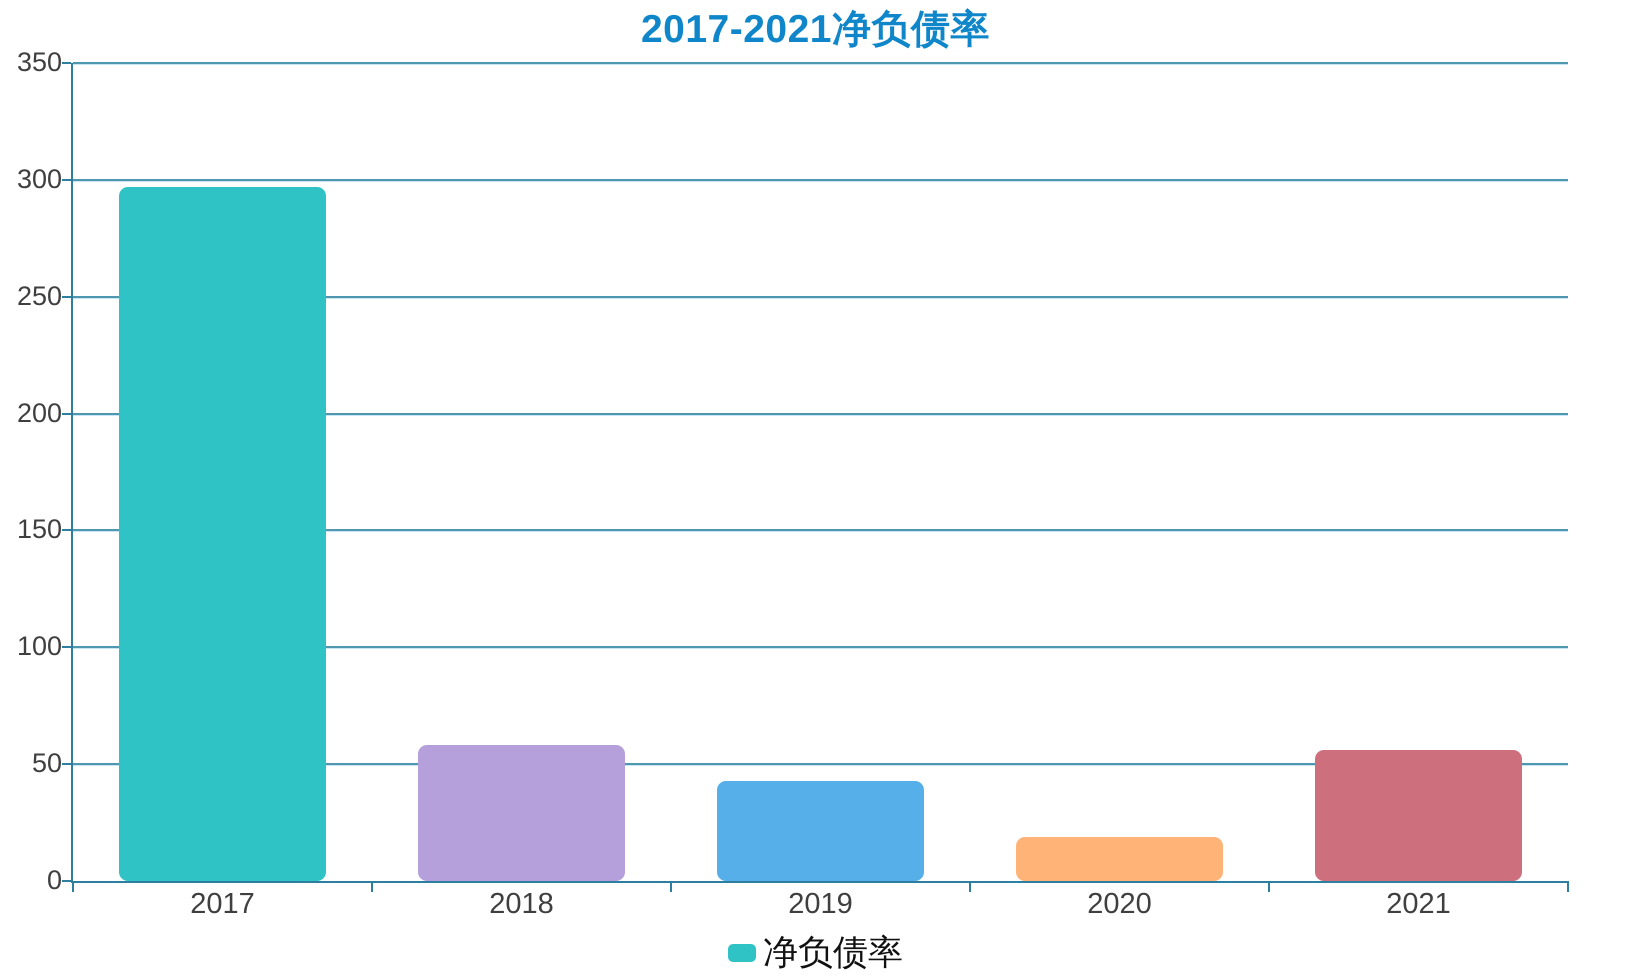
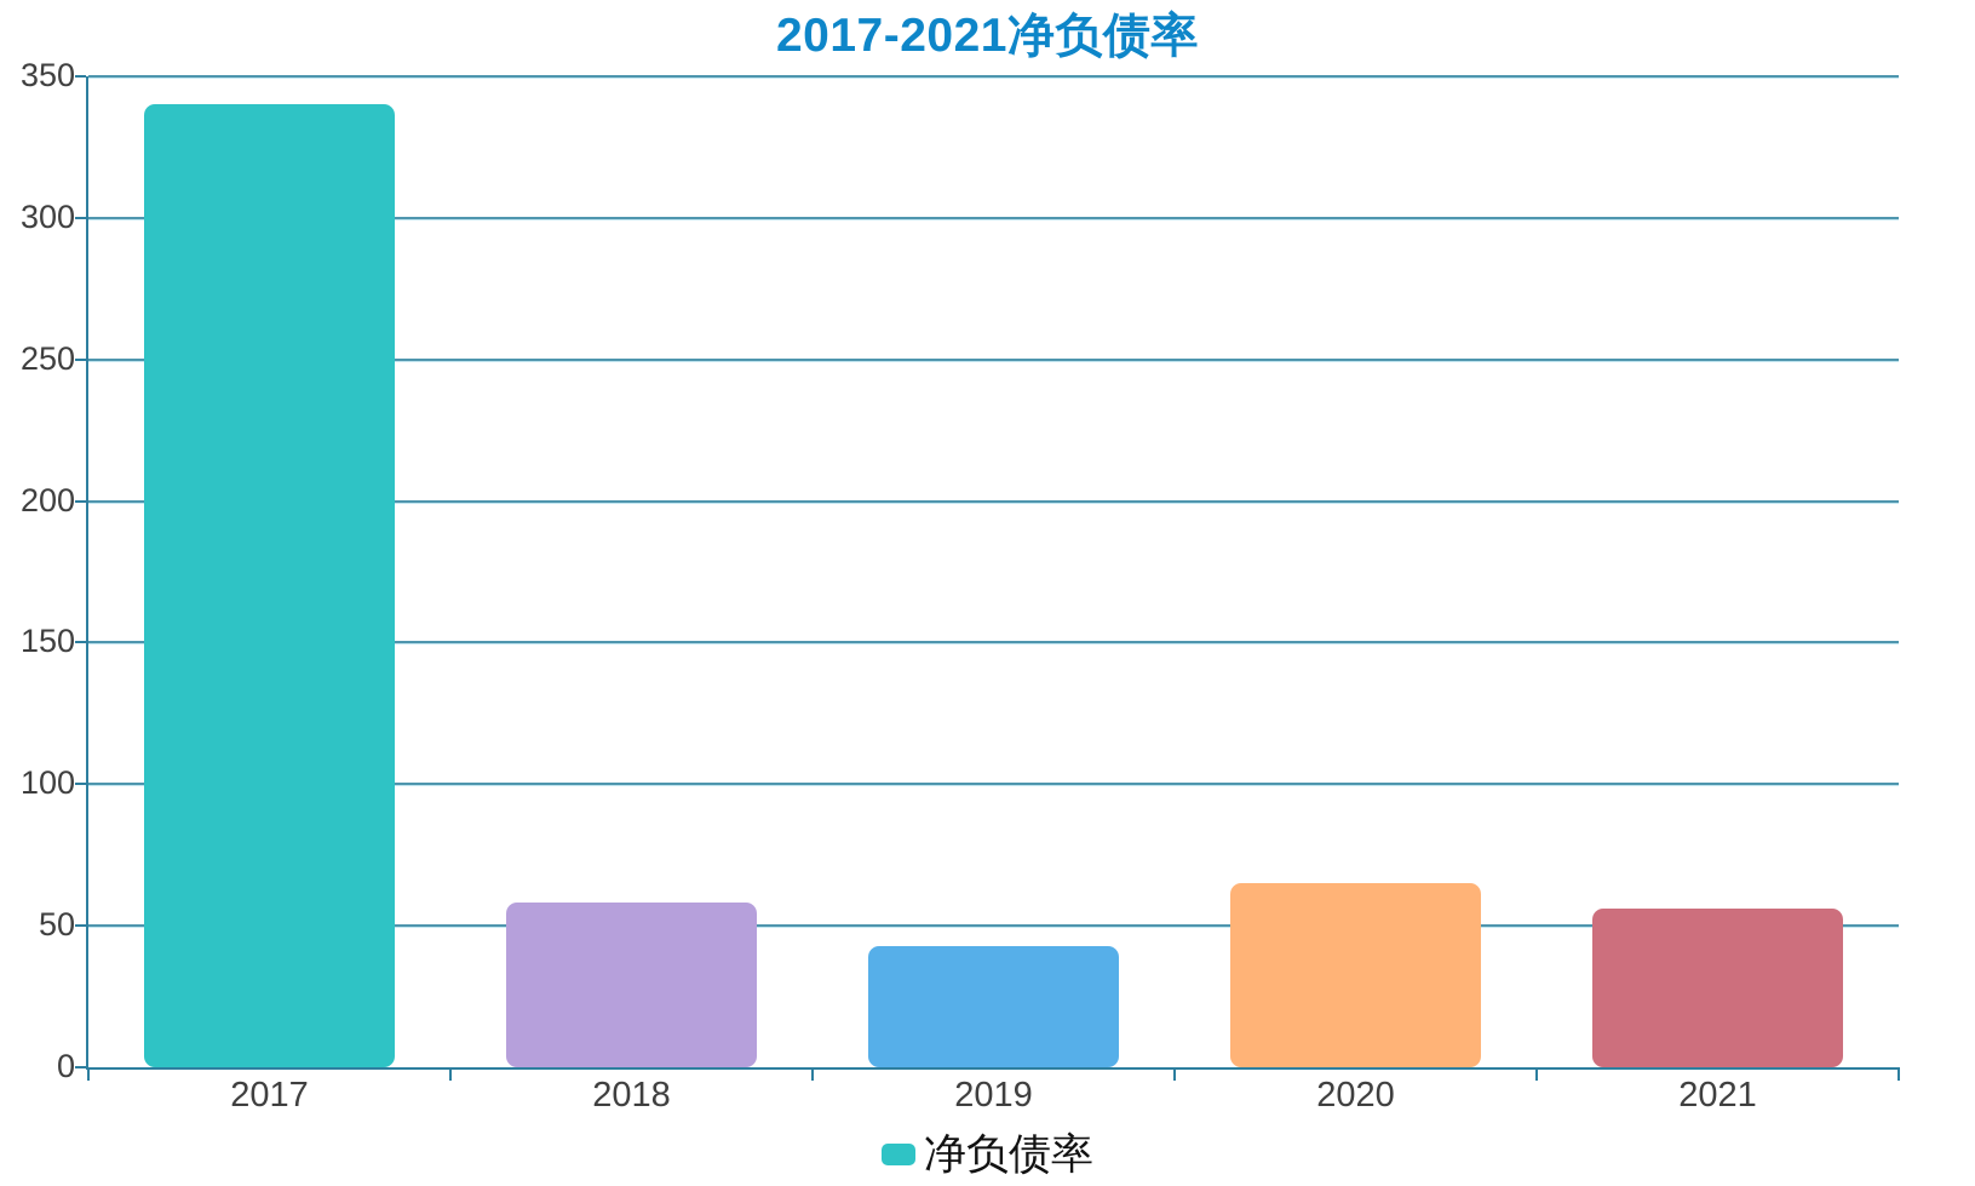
2017: 297 -> 340
2020: 19 -> 65
